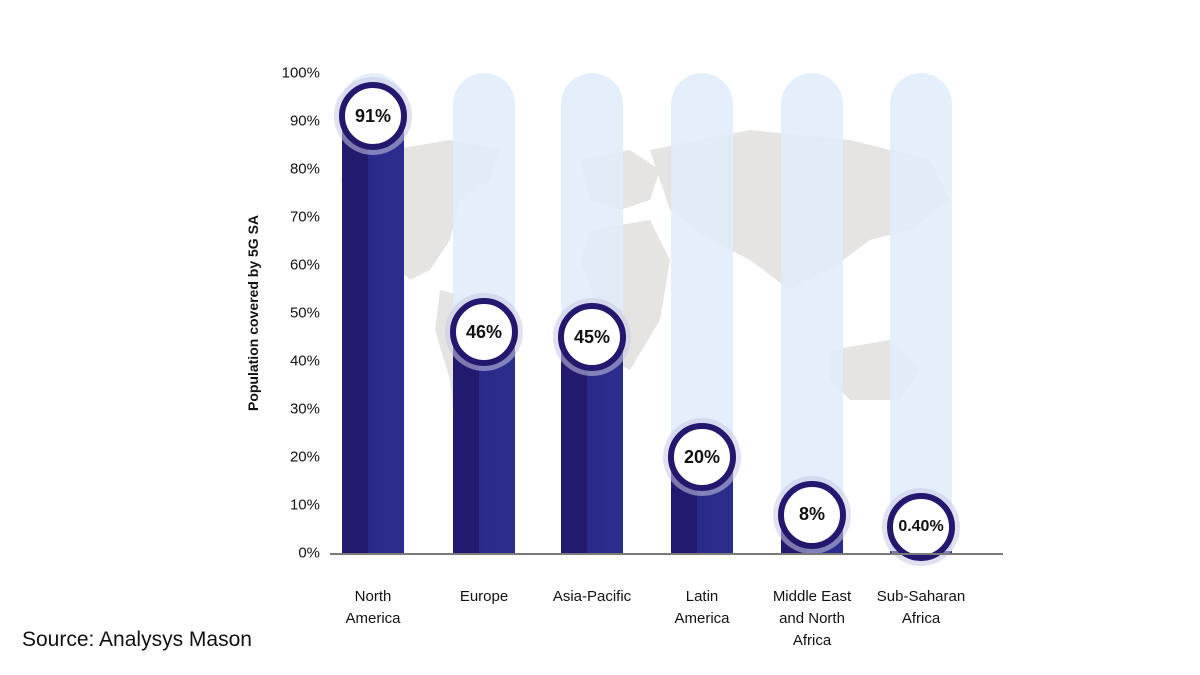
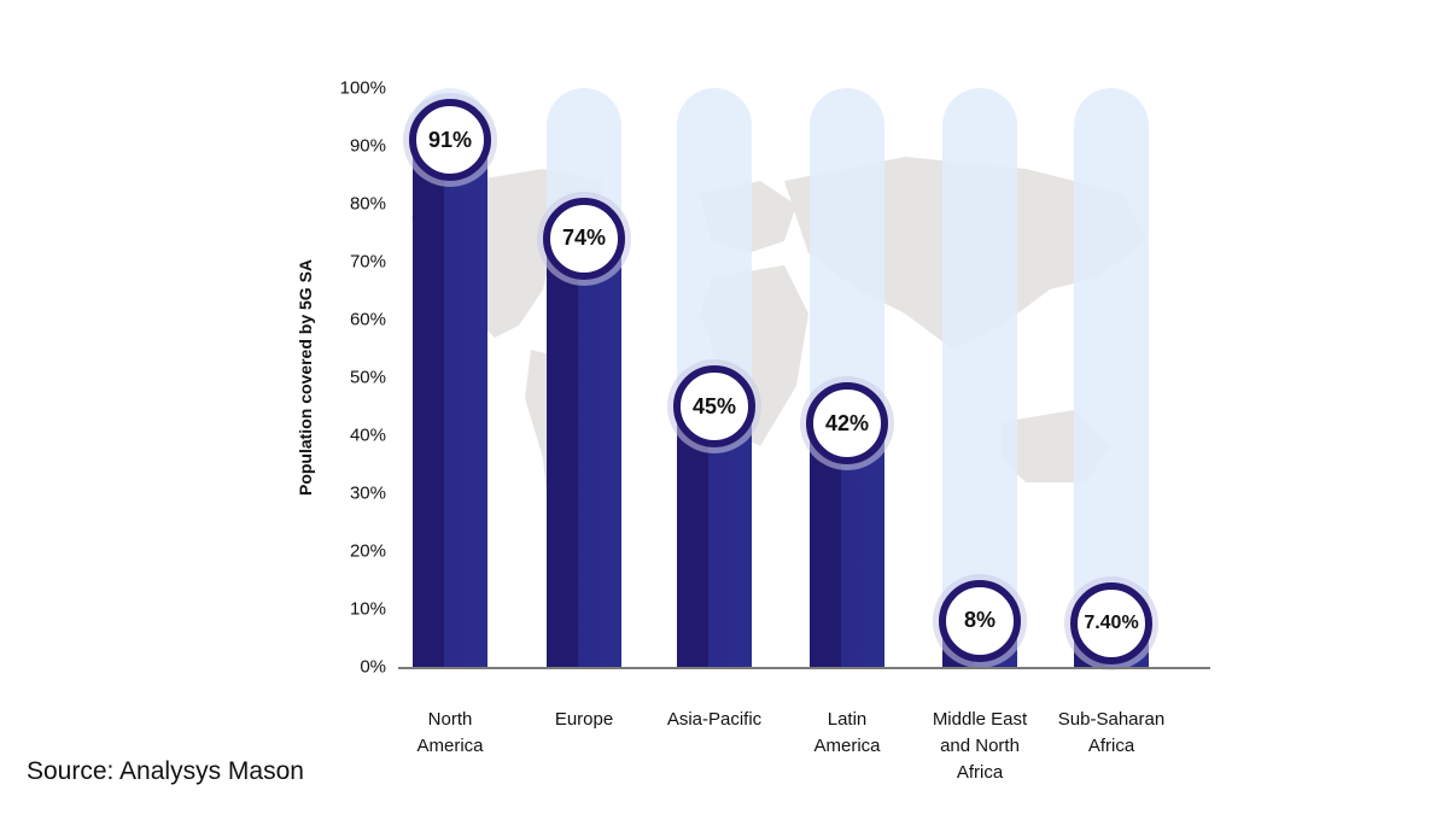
Europe: 46% -> 74%
Latin America: 20% -> 42%
Sub-Saharan Africa: 0.40% -> 7.40%
